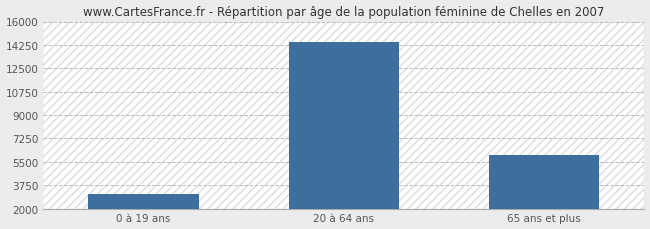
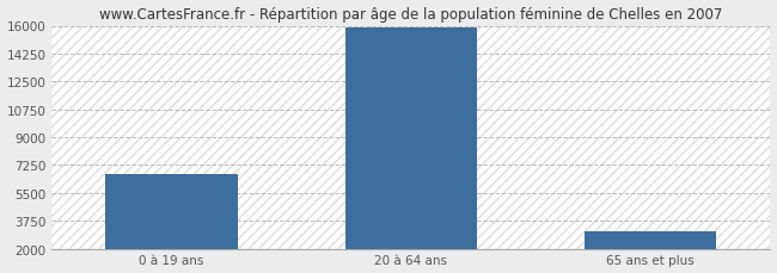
0 à 19 ans: 3100 -> 6700
20 à 64 ans: 14500 -> 15900
65 ans et plus: 6000 -> 3100
